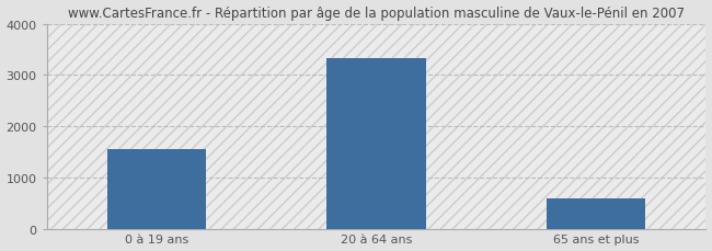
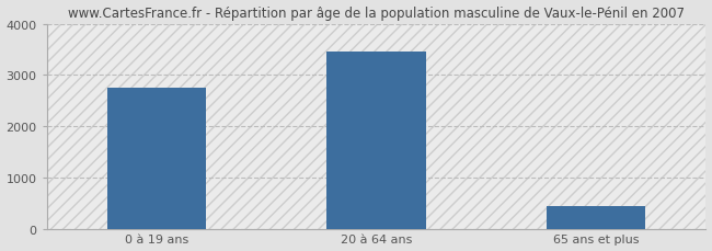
0 à 19 ans: 1560 -> 2750
20 à 64 ans: 3330 -> 3450
65 ans et plus: 580 -> 450
